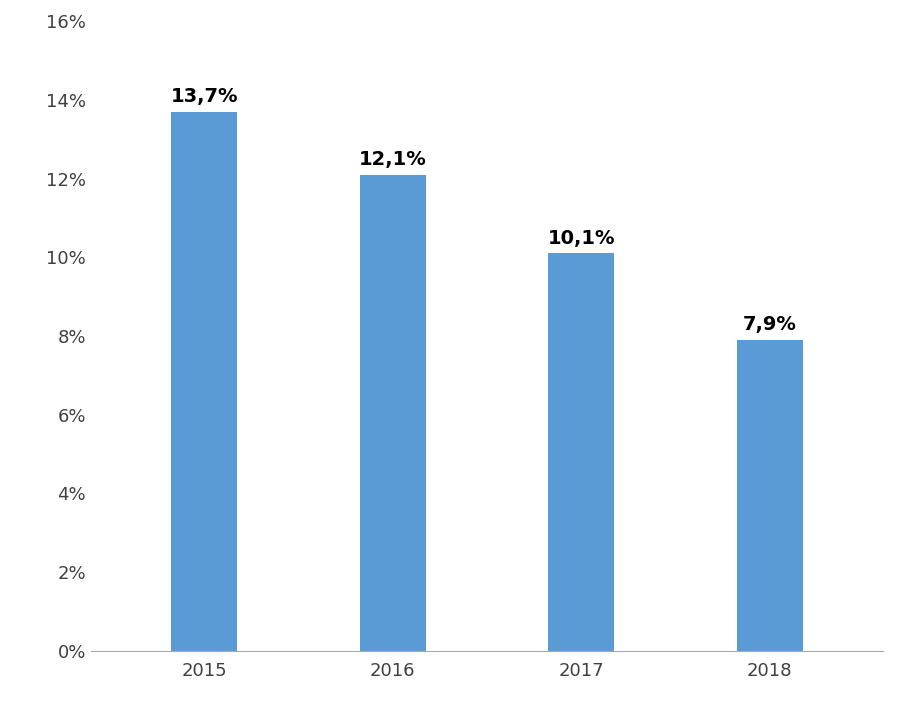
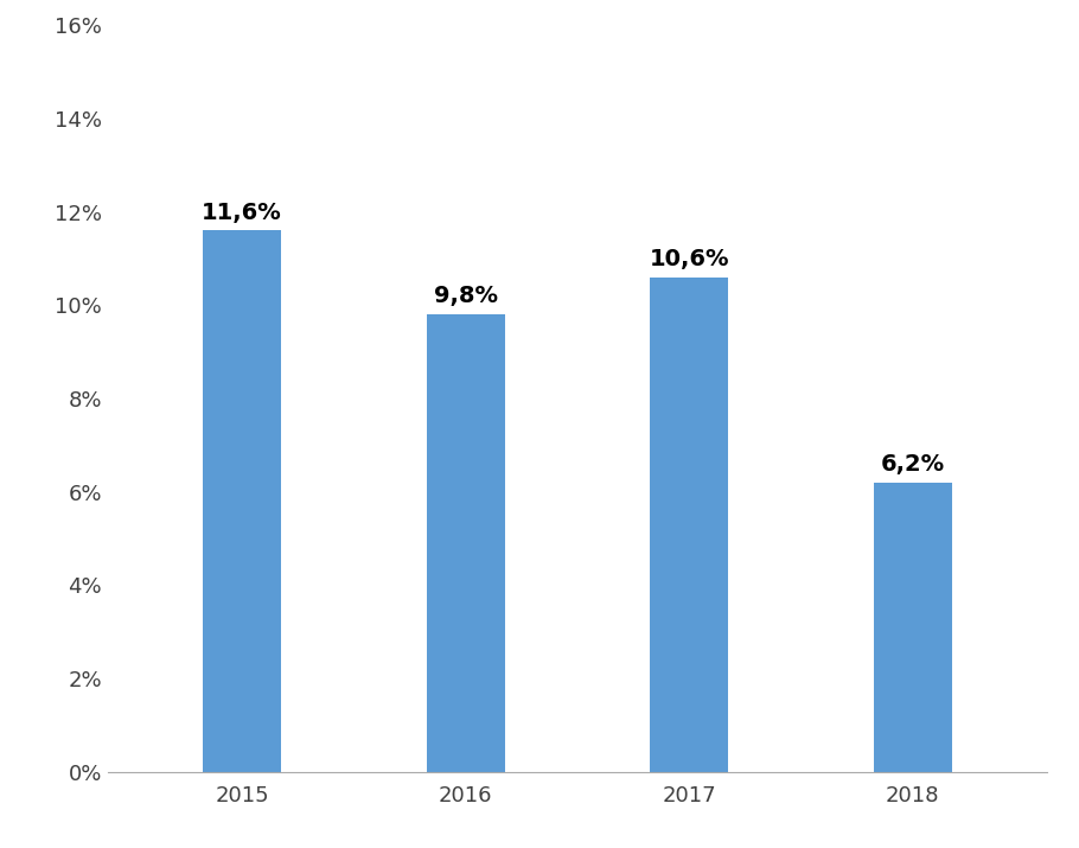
2015: 13,7% -> 11,6%
2016: 12,1% -> 9,8%
2017: 10,1% -> 10,6%
2018: 7,9% -> 6,2%
